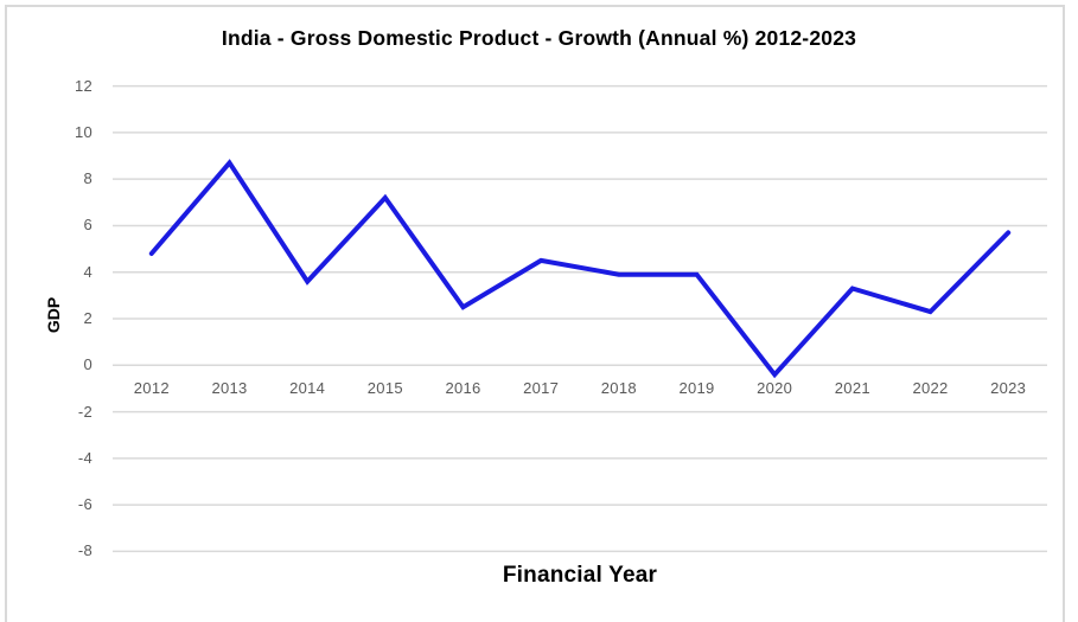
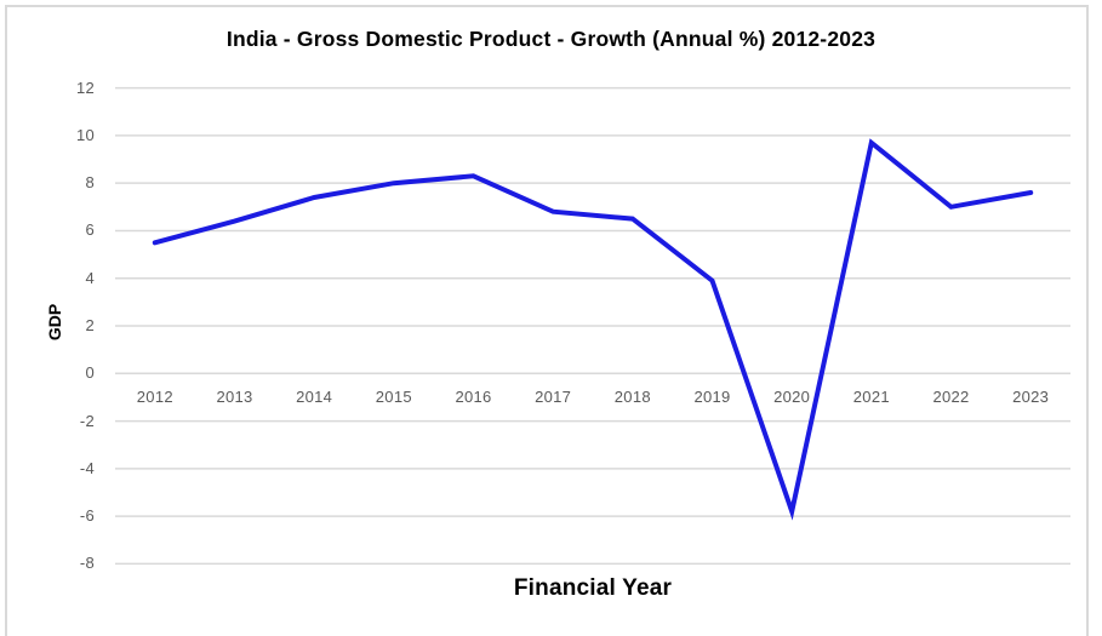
2012: 4.8 -> 5.5
2013: 8.7 -> 6.4
2014: 3.6 -> 7.4
2015: 7.2 -> 8.0
2016: 2.5 -> 8.3
2017: 4.5 -> 6.8
2018: 3.9 -> 6.5
2020: -0.4 -> -5.8
2021: 3.3 -> 9.7
2022: 2.3 -> 7.0
2023: 5.7 -> 7.6
